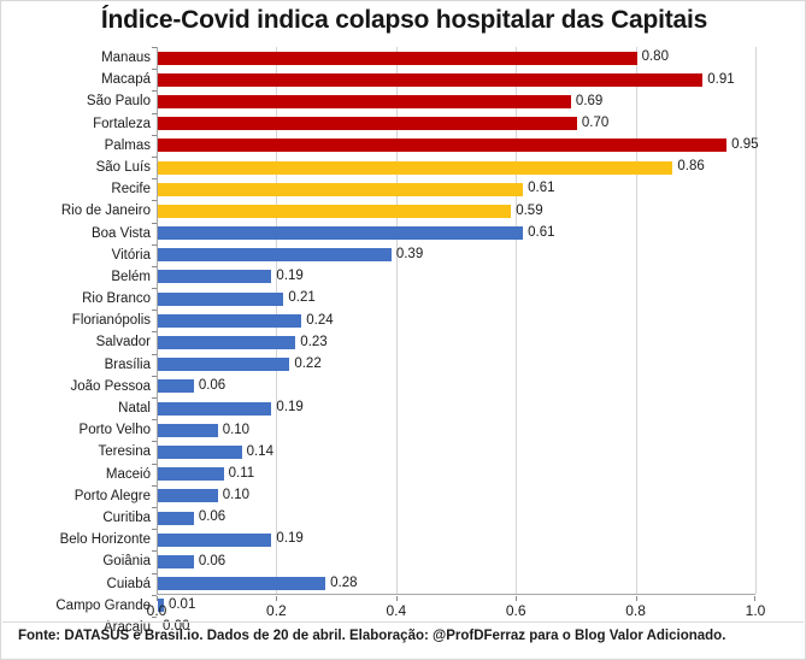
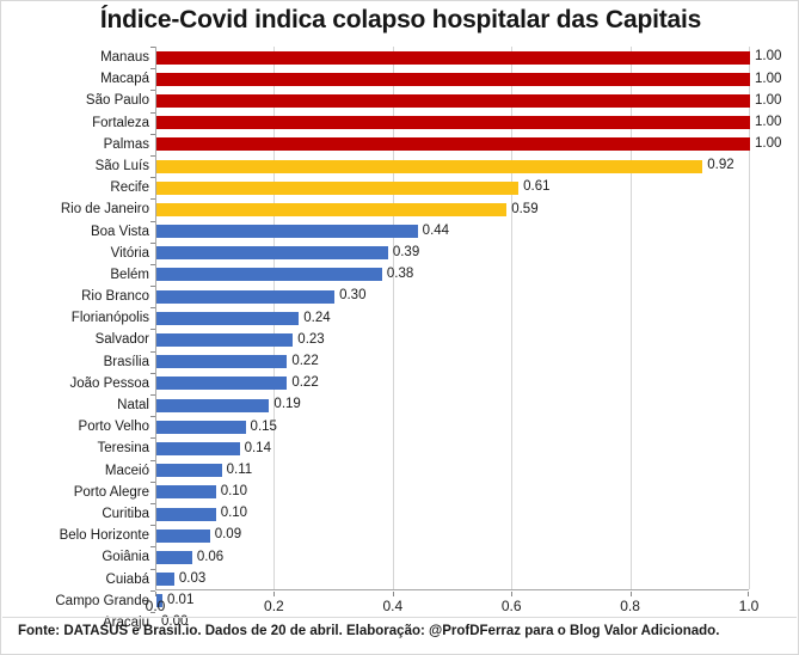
Manaus: 0.80 -> 1.00
Macapá: 0.91 -> 1.00
São Paulo: 0.69 -> 1.00
Fortaleza: 0.70 -> 1.00
Palmas: 0.95 -> 1.00
São Luís: 0.86 -> 0.92
Boa Vista: 0.61 -> 0.44
Belém: 0.19 -> 0.38
Rio Branco: 0.21 -> 0.30
João Pessoa: 0.06 -> 0.22
Porto Velho: 0.10 -> 0.15
Curitiba: 0.06 -> 0.10
Belo Horizonte: 0.19 -> 0.09
Cuiabá: 0.28 -> 0.03
